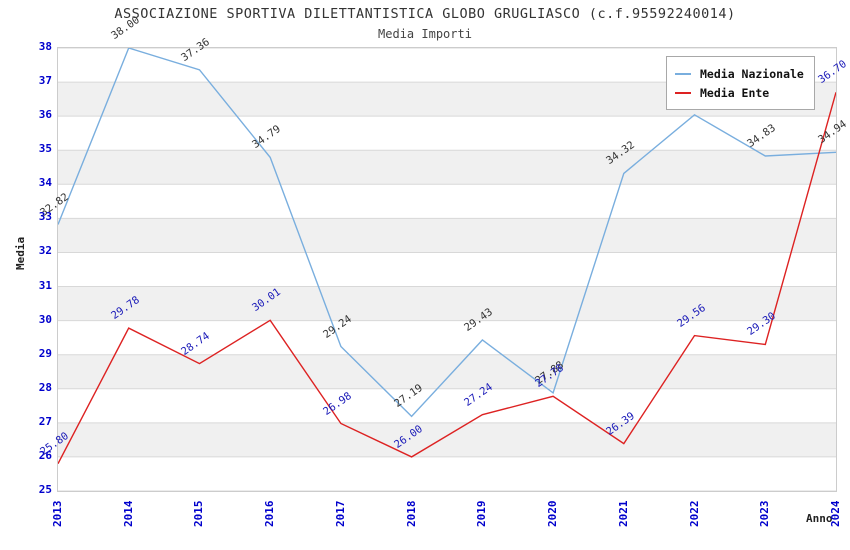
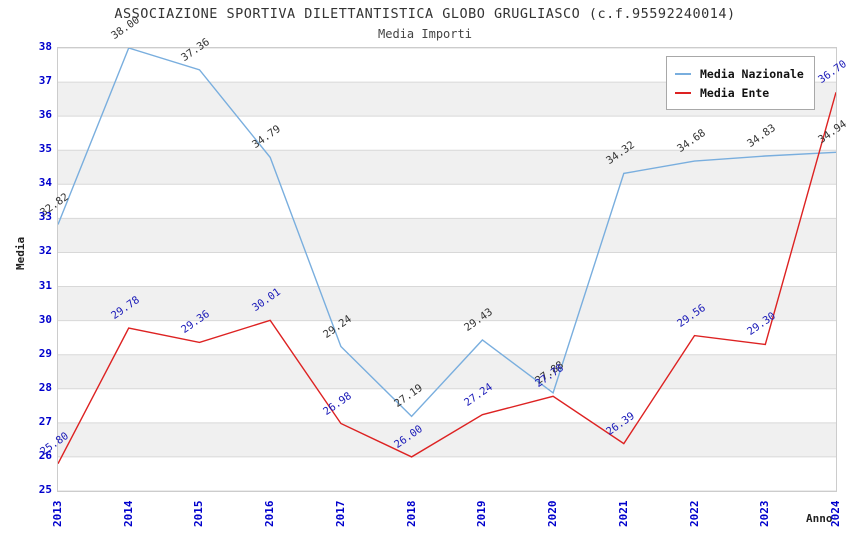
Media Ente/2015: 28.74 -> 29.36
Media Nazionale/2022: 36.04 -> 34.68
